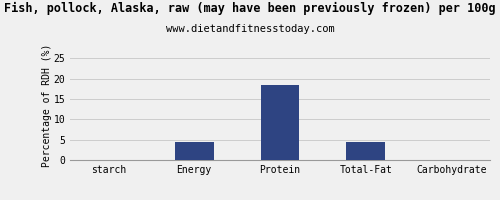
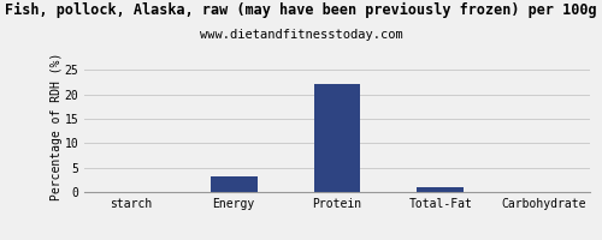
Energy: 4.5 -> 3.2
Protein: 18.5 -> 22.0
Total-Fat: 4.5 -> 1.1
